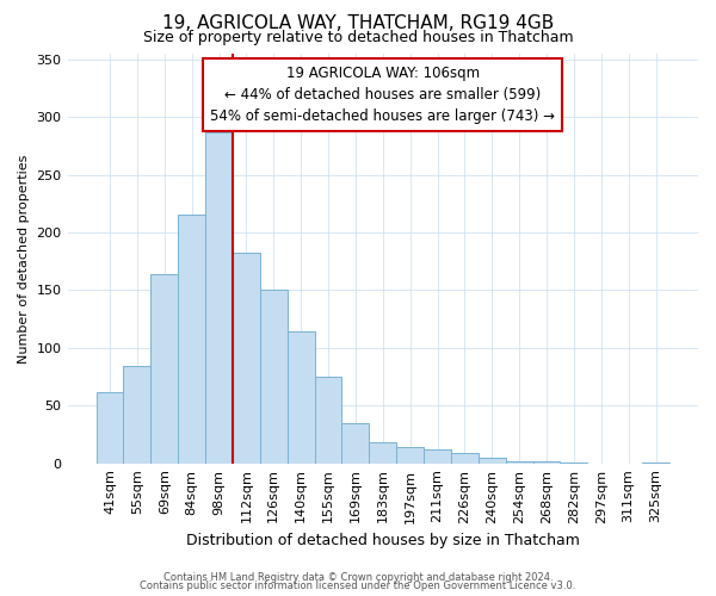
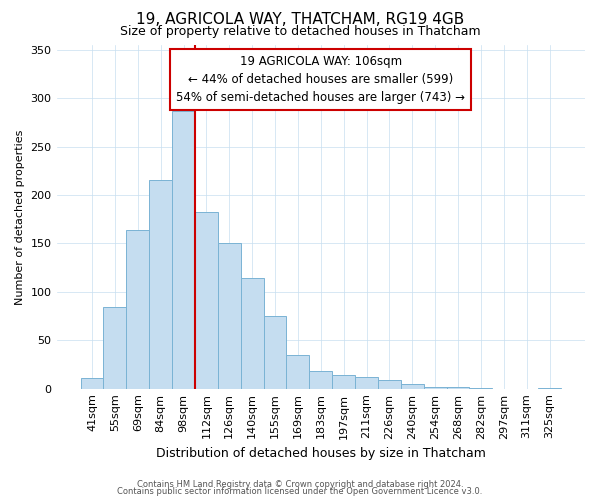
41sqm: 62 -> 11
